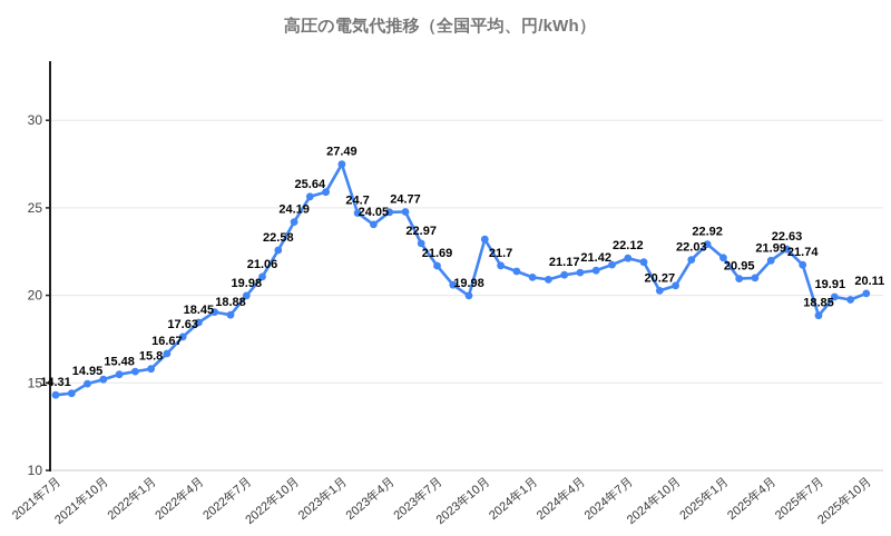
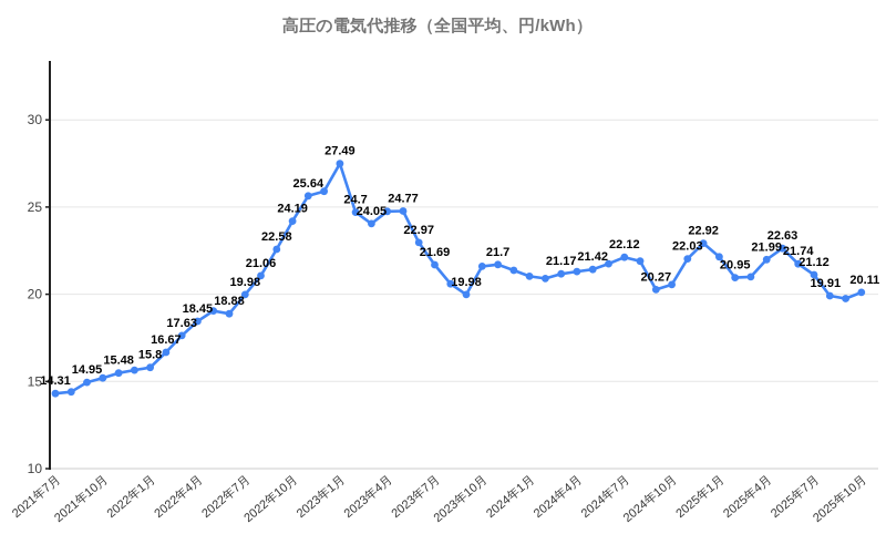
2023年10月: 23.2 -> 21.6
2025年7月: 18.85 -> 21.12
